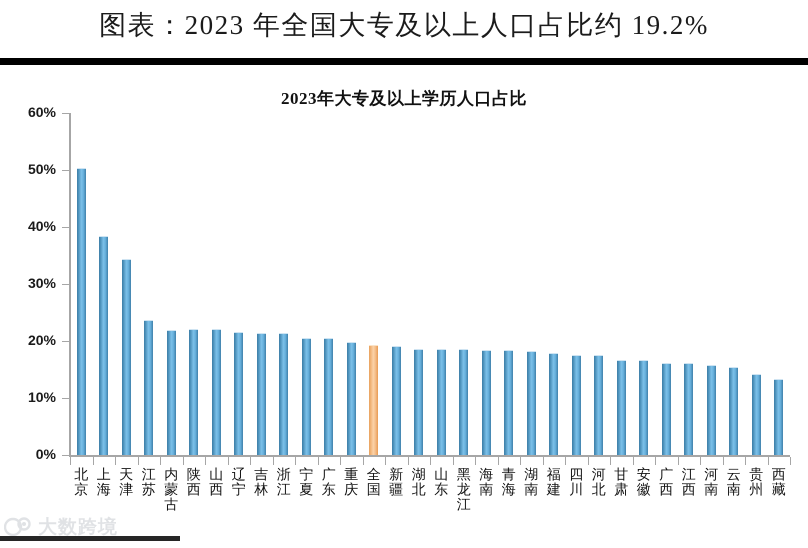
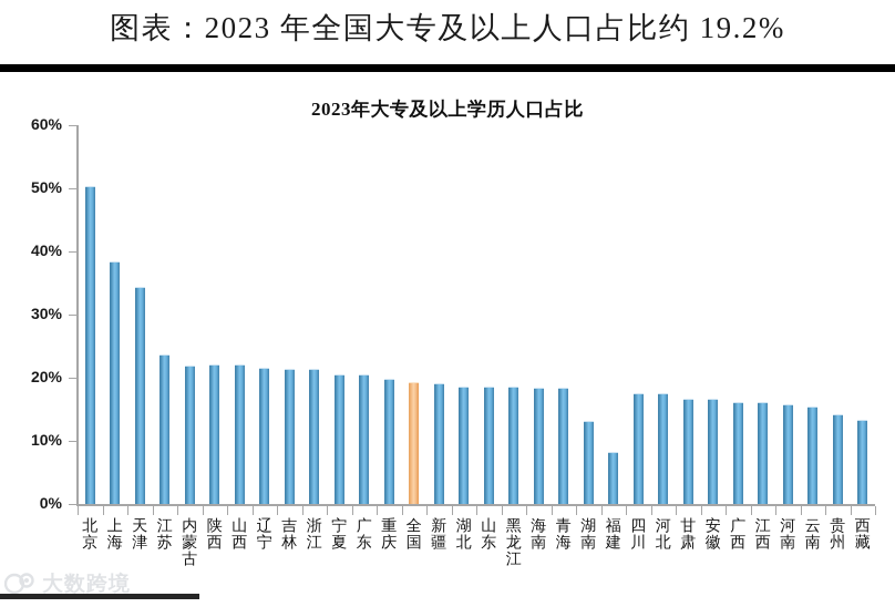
湖南: 18% -> 13%
福建: 18% -> 8%
